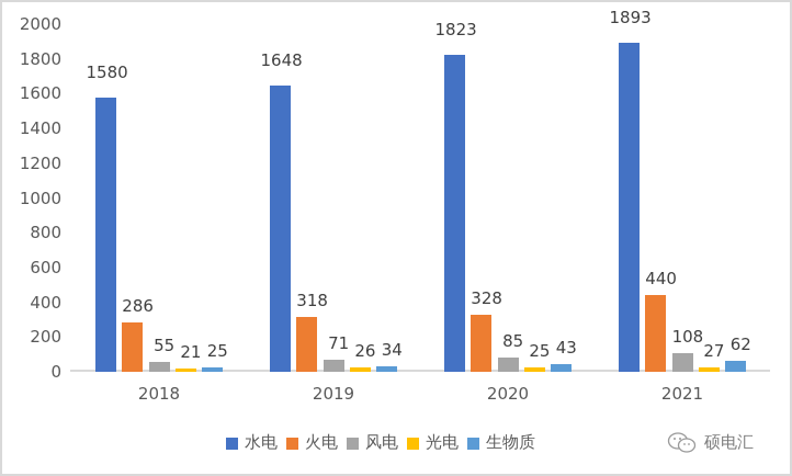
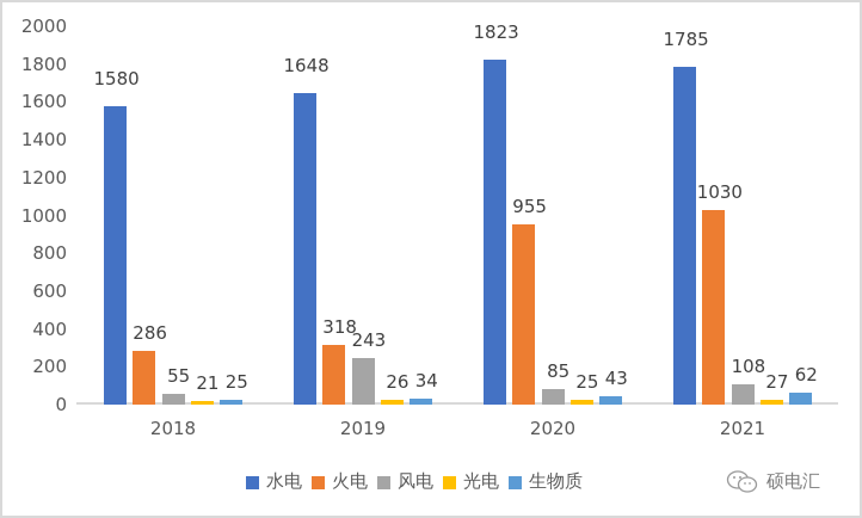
风电/2019: 71 -> 243
火电/2020: 328 -> 955
水电/2021: 1893 -> 1785
火电/2021: 440 -> 1030
